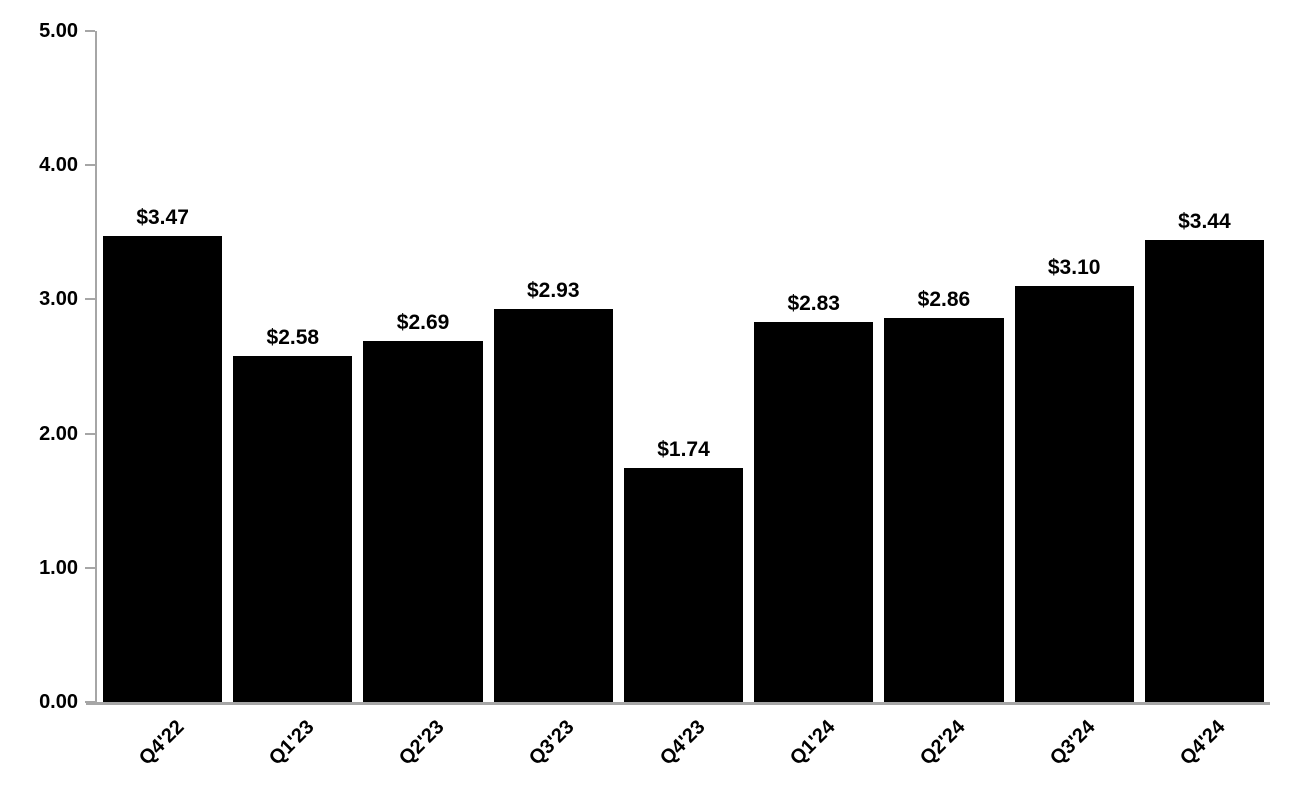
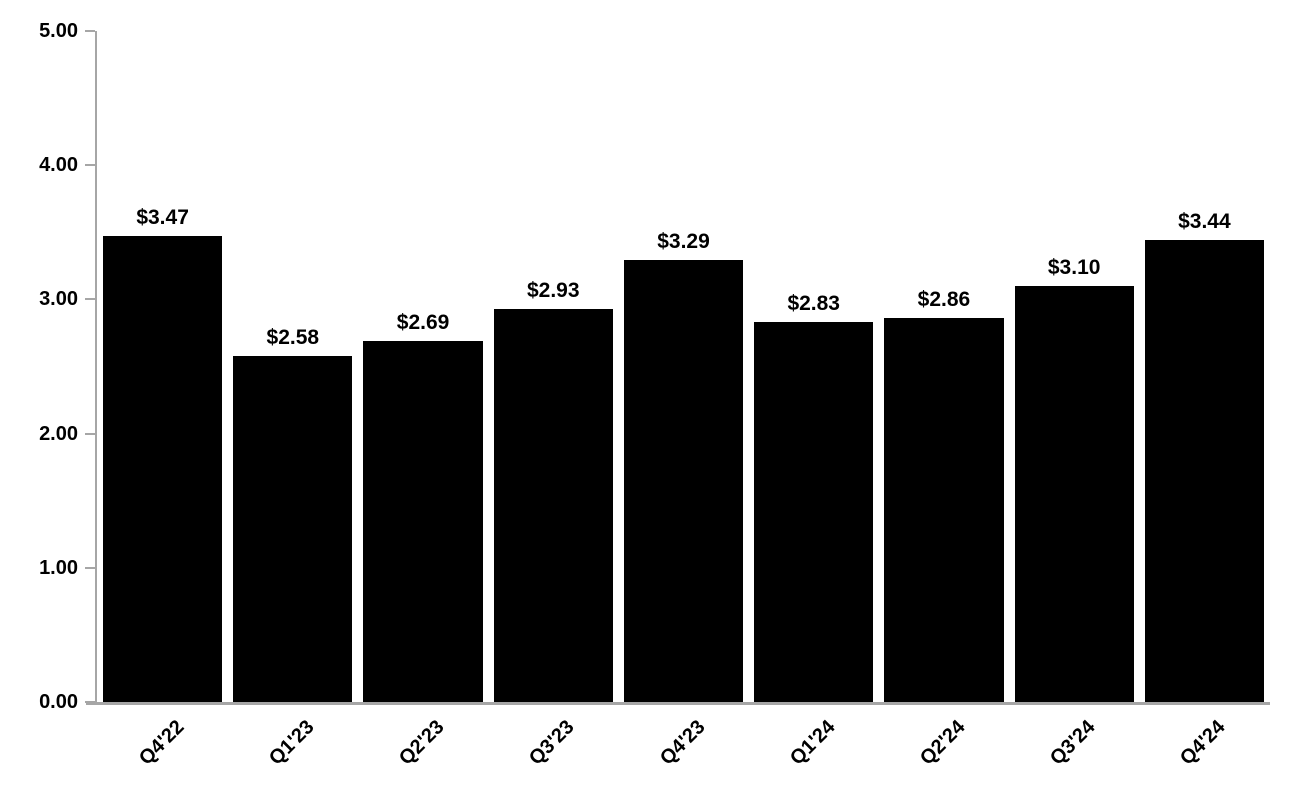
Q4'23: $1.74 -> $3.29
